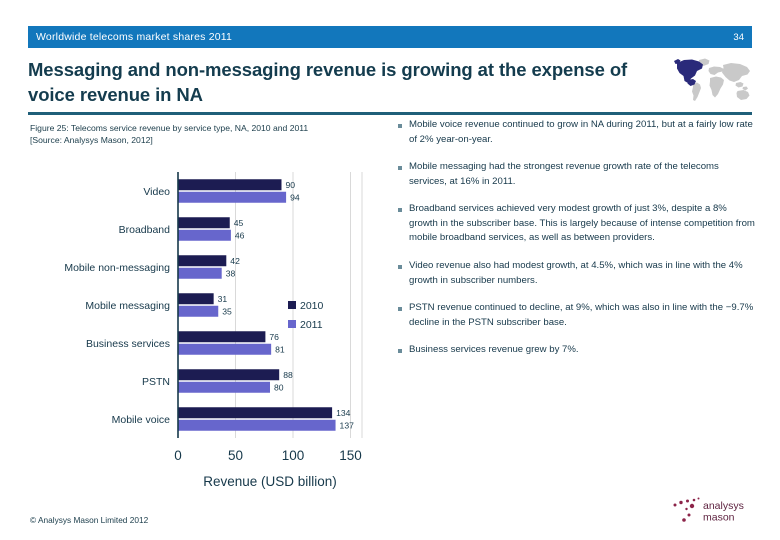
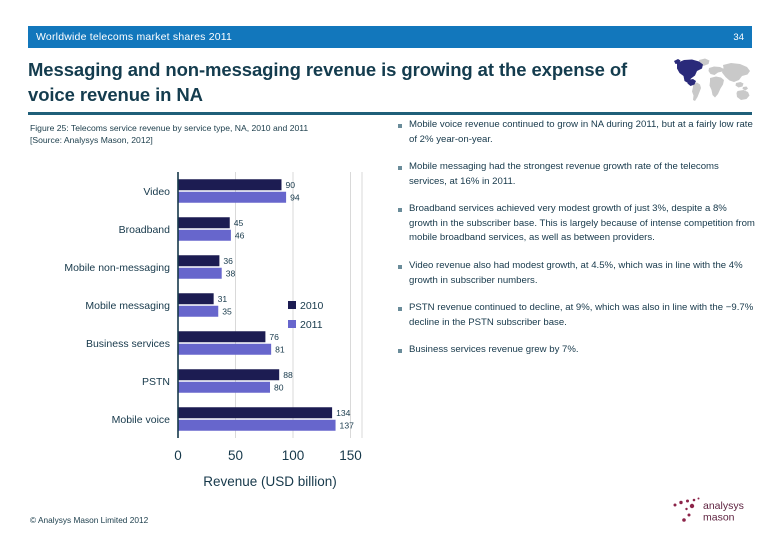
2010/Mobile non-messaging: 42 -> 36
